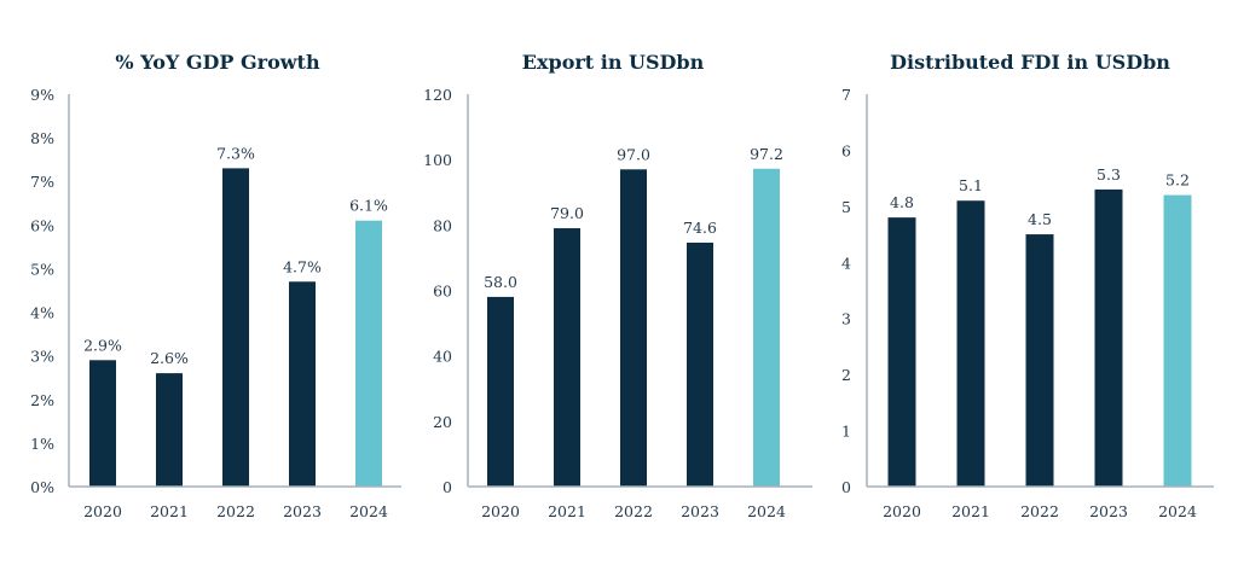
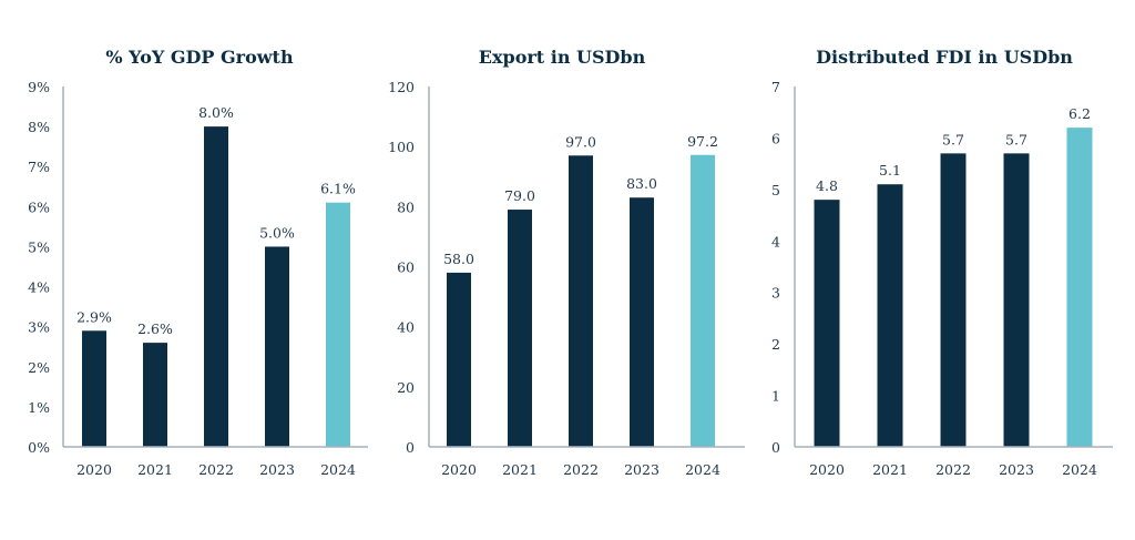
% YoY GDP Growth/2022: 7.3% -> 8.0%
% YoY GDP Growth/2023: 4.7% -> 5.0%
Export in USDbn/2023: 74.6 -> 83.0
Distributed FDI in USDbn/2022: 4.5 -> 5.7
Distributed FDI in USDbn/2023: 5.3 -> 5.7
Distributed FDI in USDbn/2024: 5.2 -> 6.2
